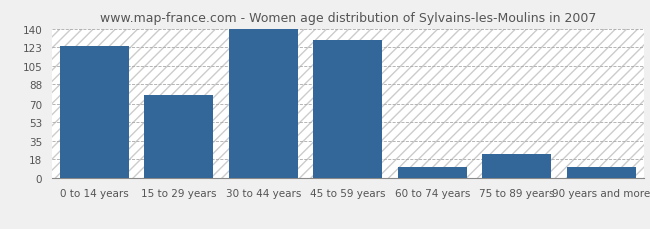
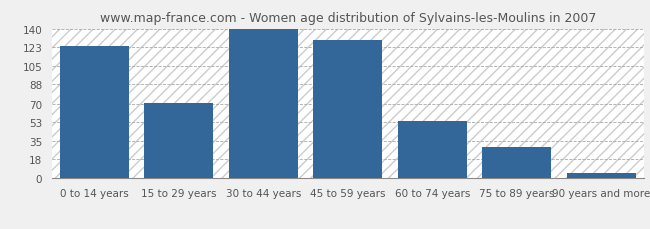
15 to 29 years: 78 -> 71
60 to 74 years: 11 -> 54
75 to 89 years: 23 -> 29
90 years and more: 11 -> 5
